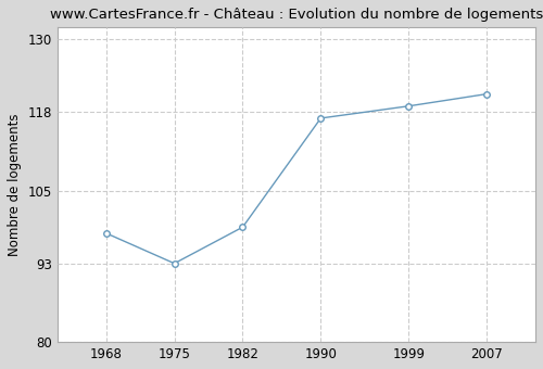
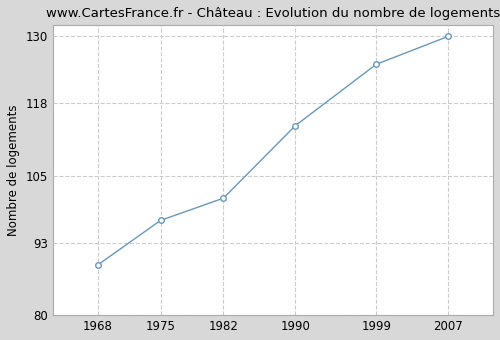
1968: 98 -> 89
1975: 93 -> 97
1982: 99 -> 101
1990: 117 -> 114
1999: 119 -> 125
2007: 121 -> 130
